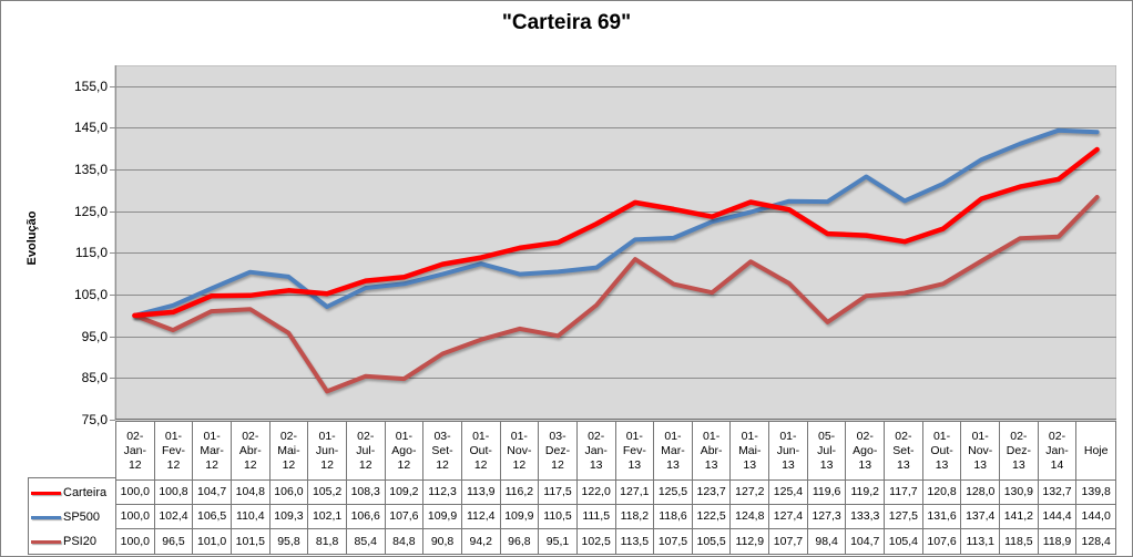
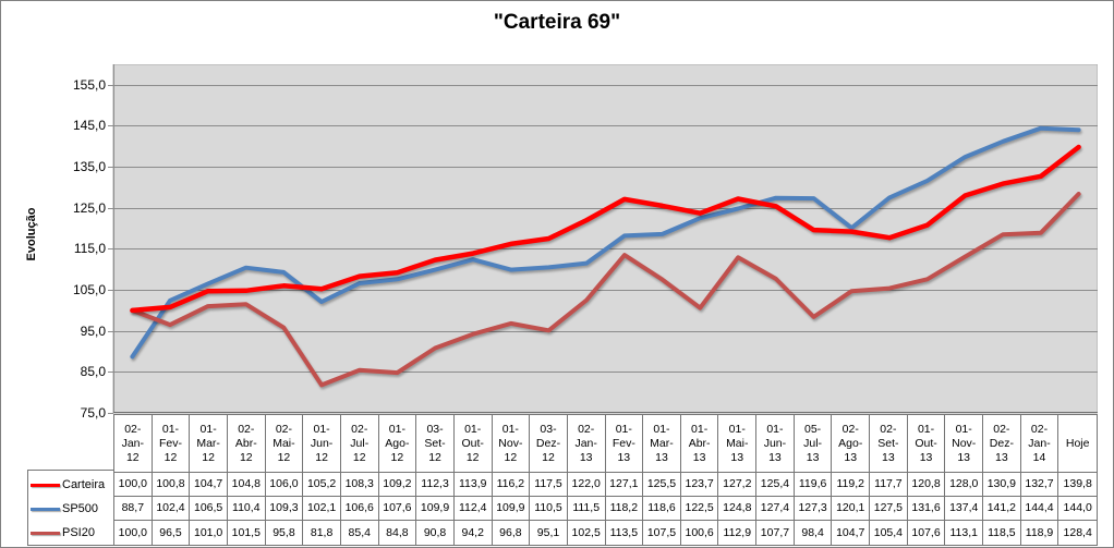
SP500/02-Jan-12: 100,0 -> 88,7
PSI20/01-Abr-13: 105,5 -> 100,6
SP500/02-Ago-13: 133,3 -> 120,1
